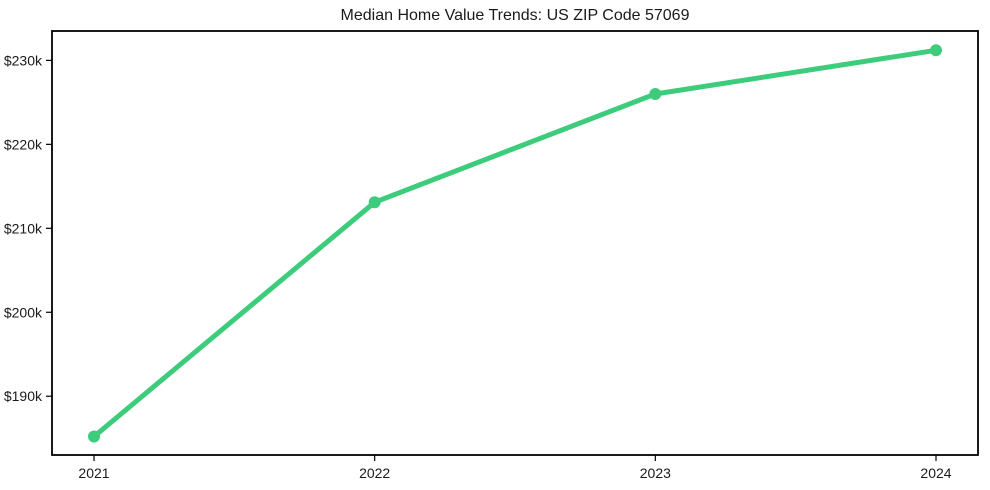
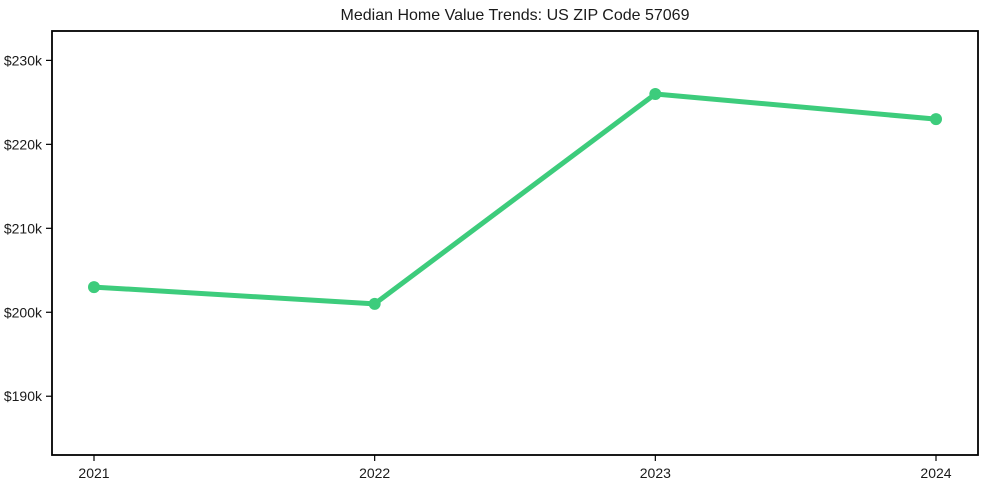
2021: $185k -> $203k
2022: $213k -> $201k
2024: $231k -> $223k
